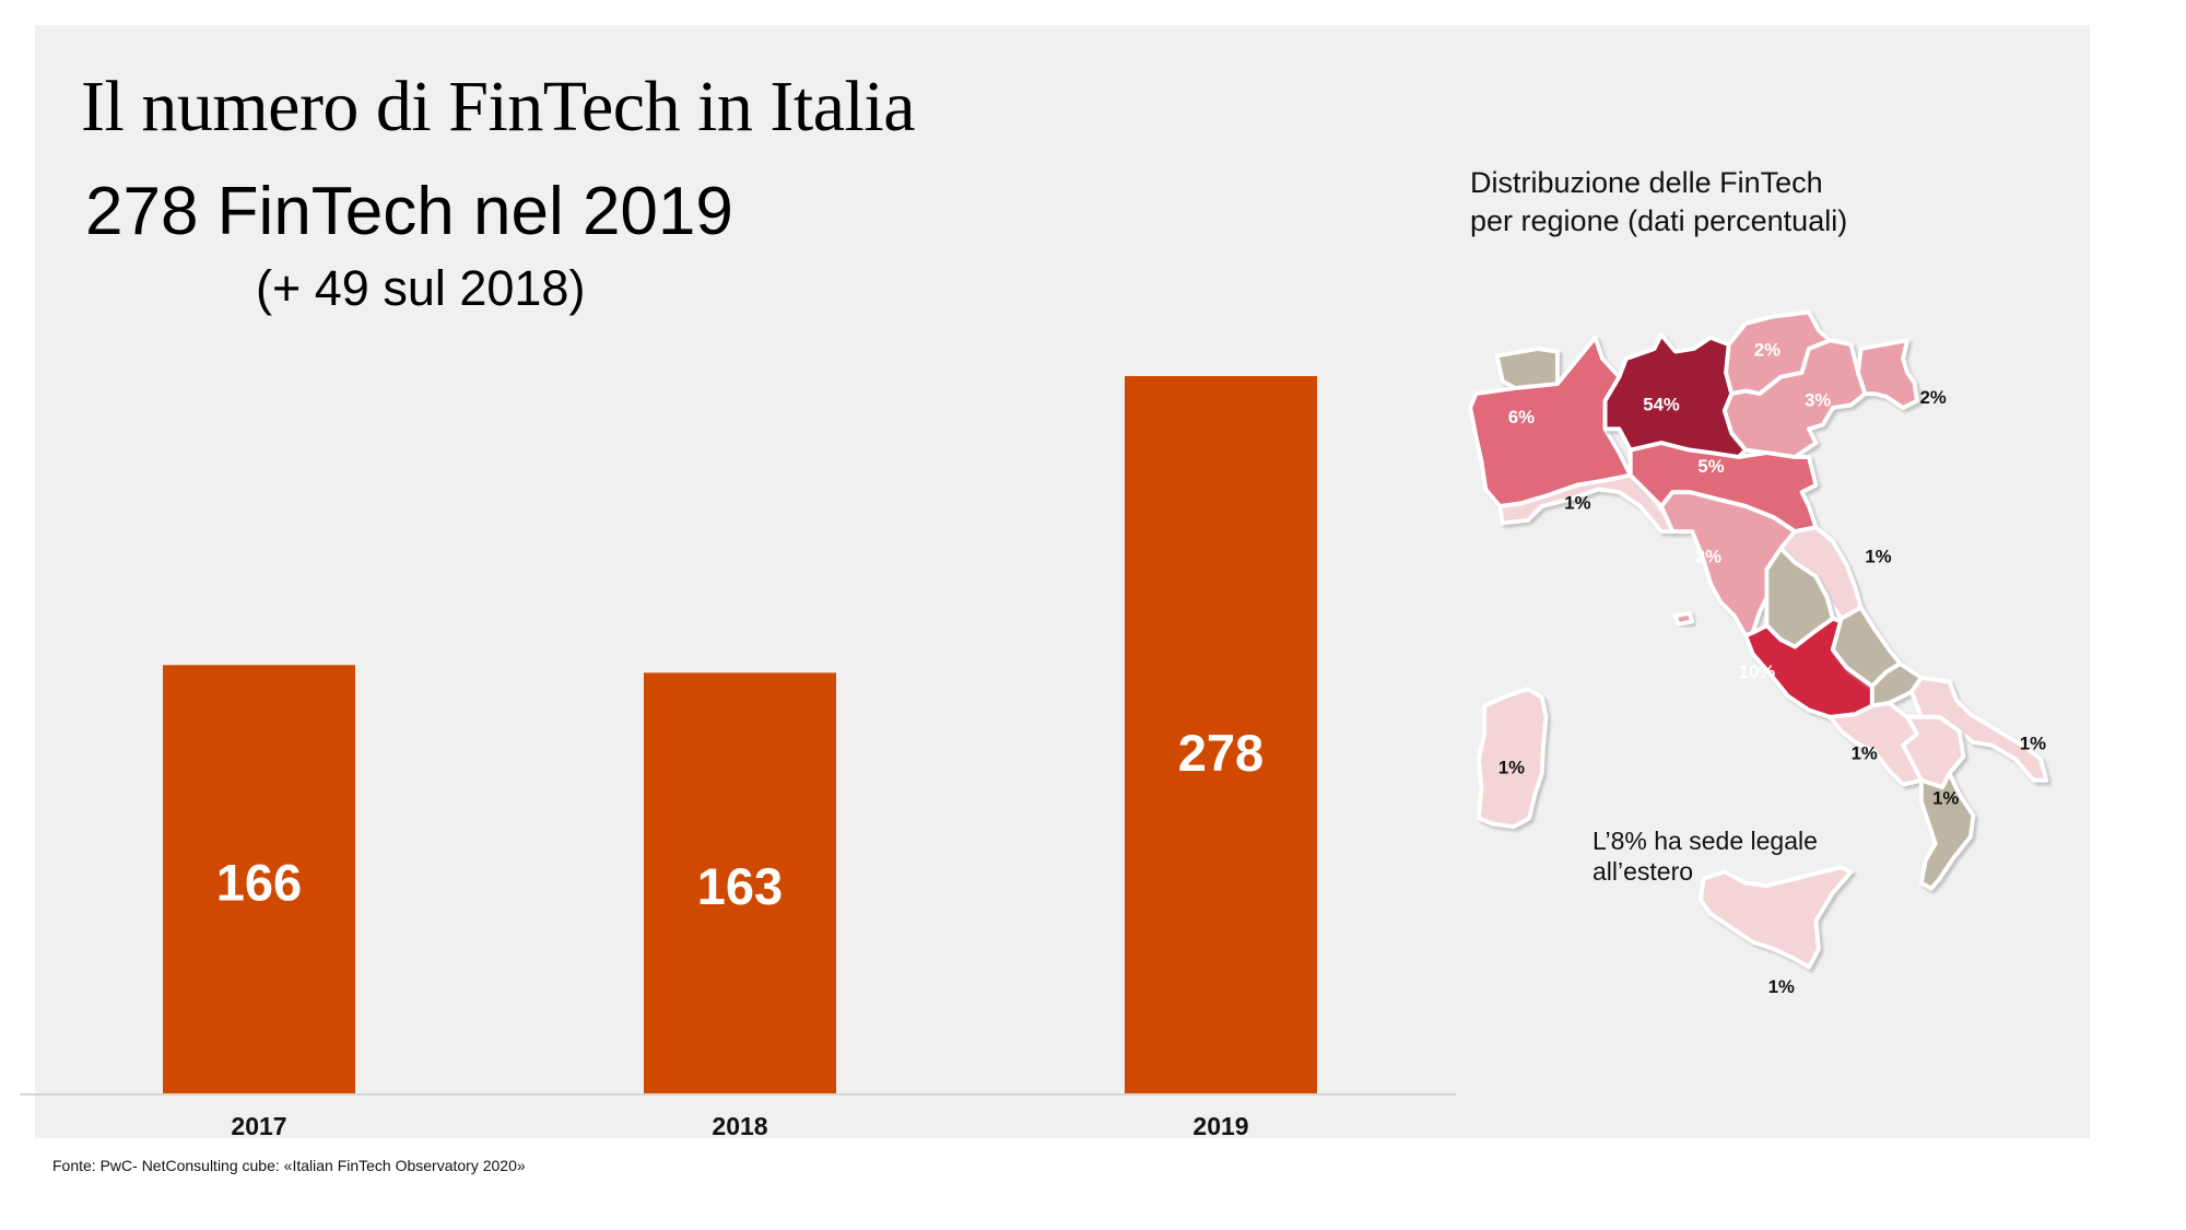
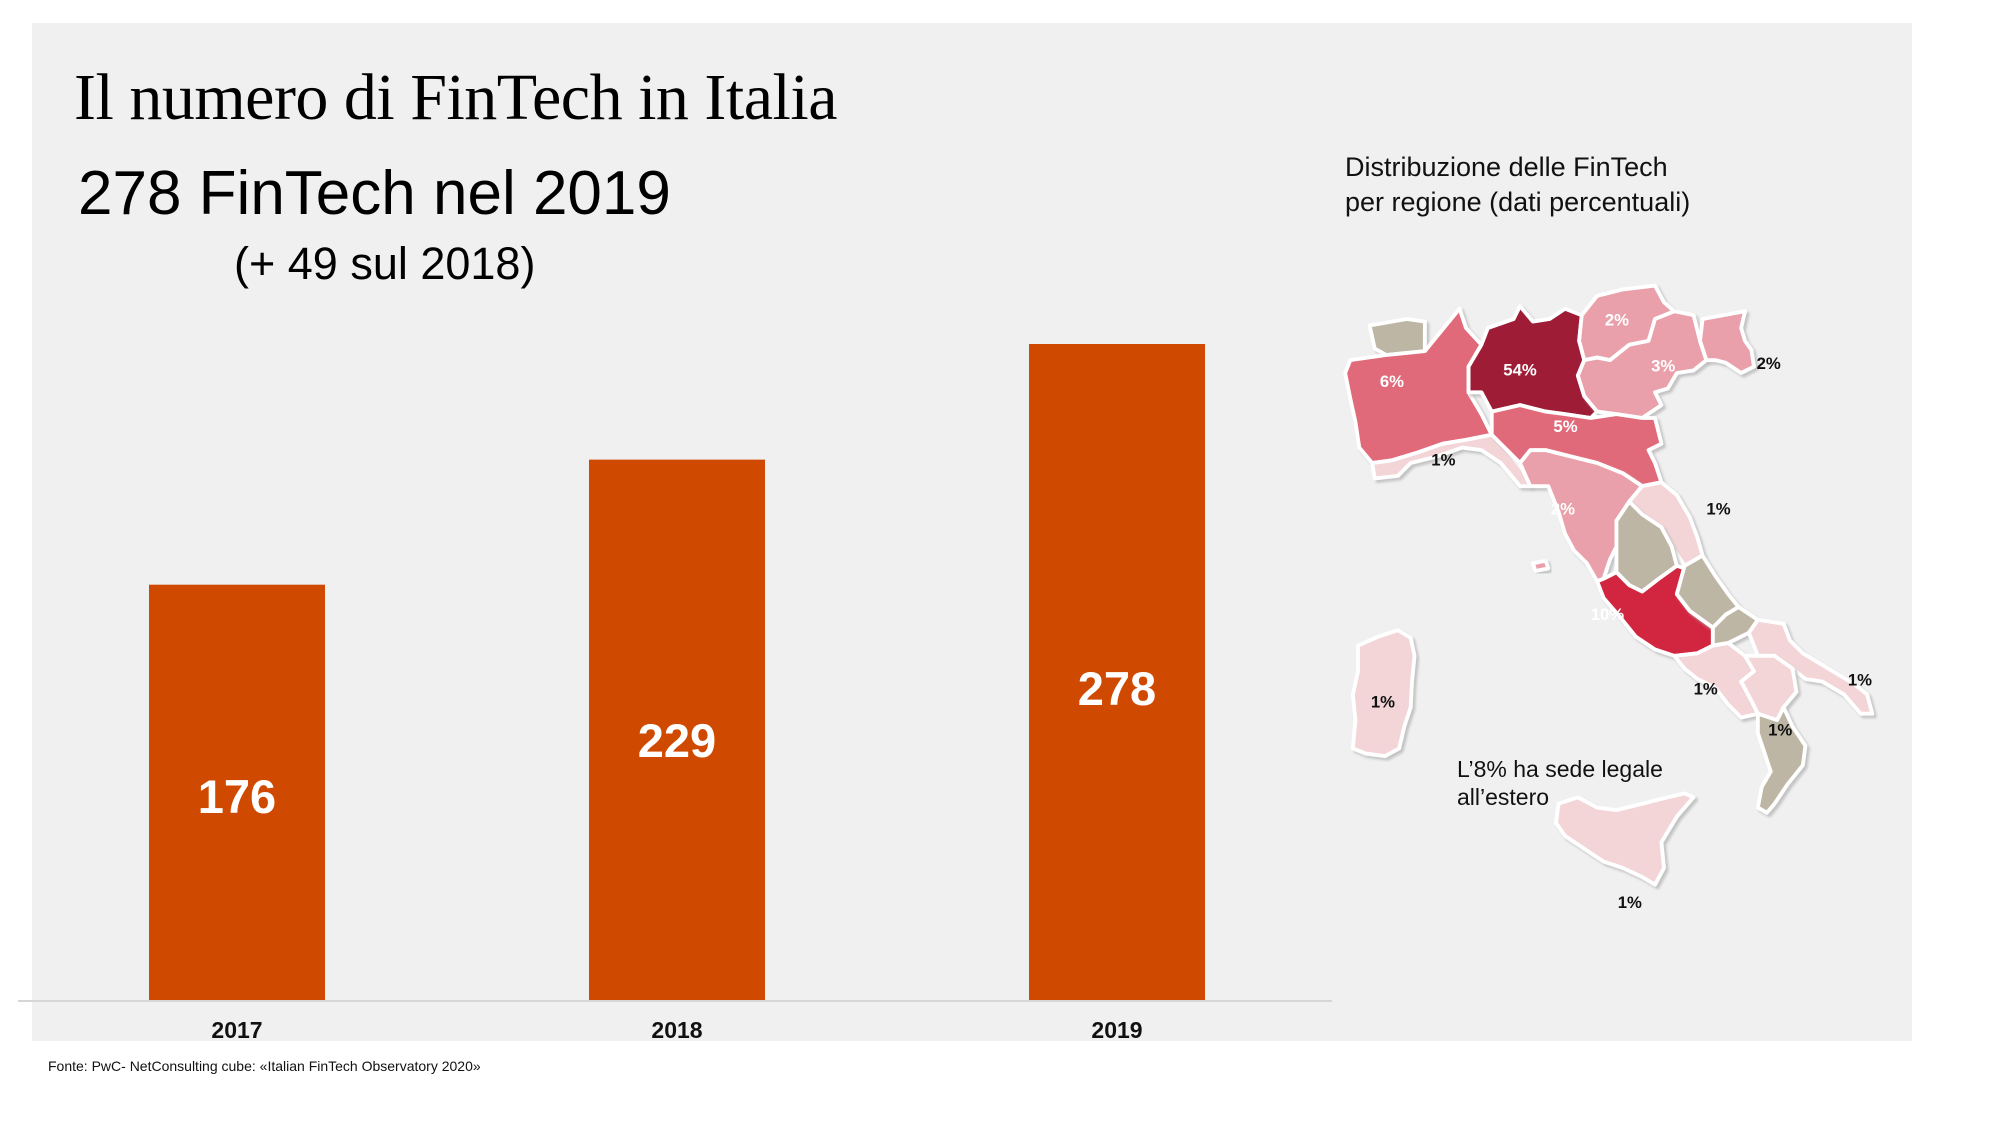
2017: 166 -> 176
2018: 163 -> 229
